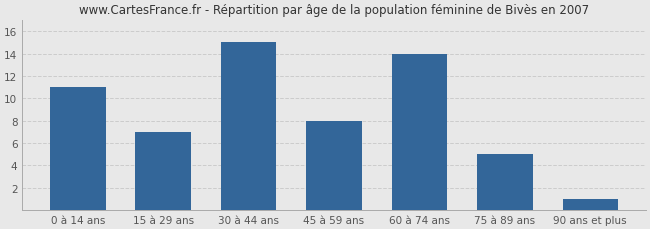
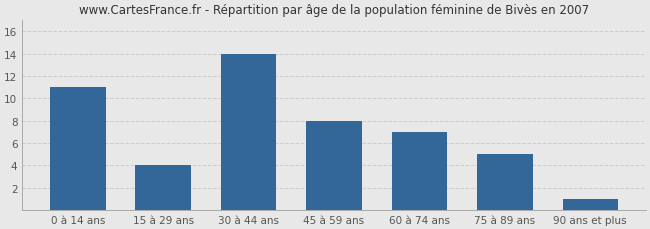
15 à 29 ans: 7 -> 4
30 à 44 ans: 15 -> 14
60 à 74 ans: 14 -> 7
